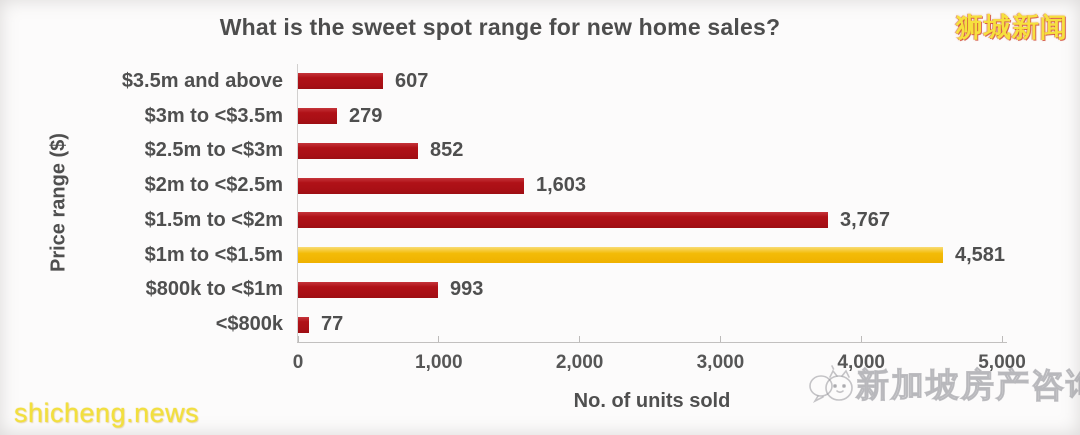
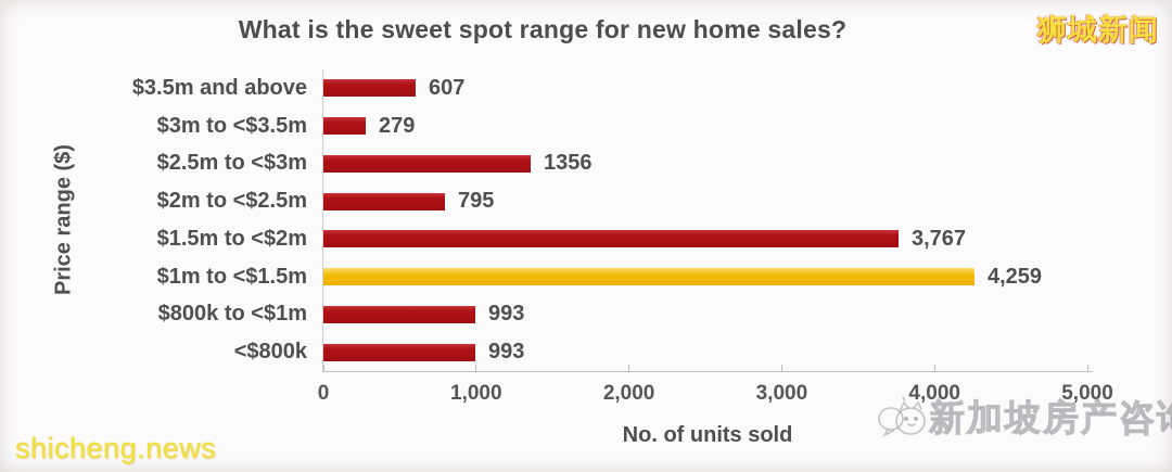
$2.5m to <$3m: 852 -> 1356
$2m to <$2.5m: 1,603 -> 795
$1m to <$1.5m: 4,581 -> 4,259
<$800k: 77 -> 993
